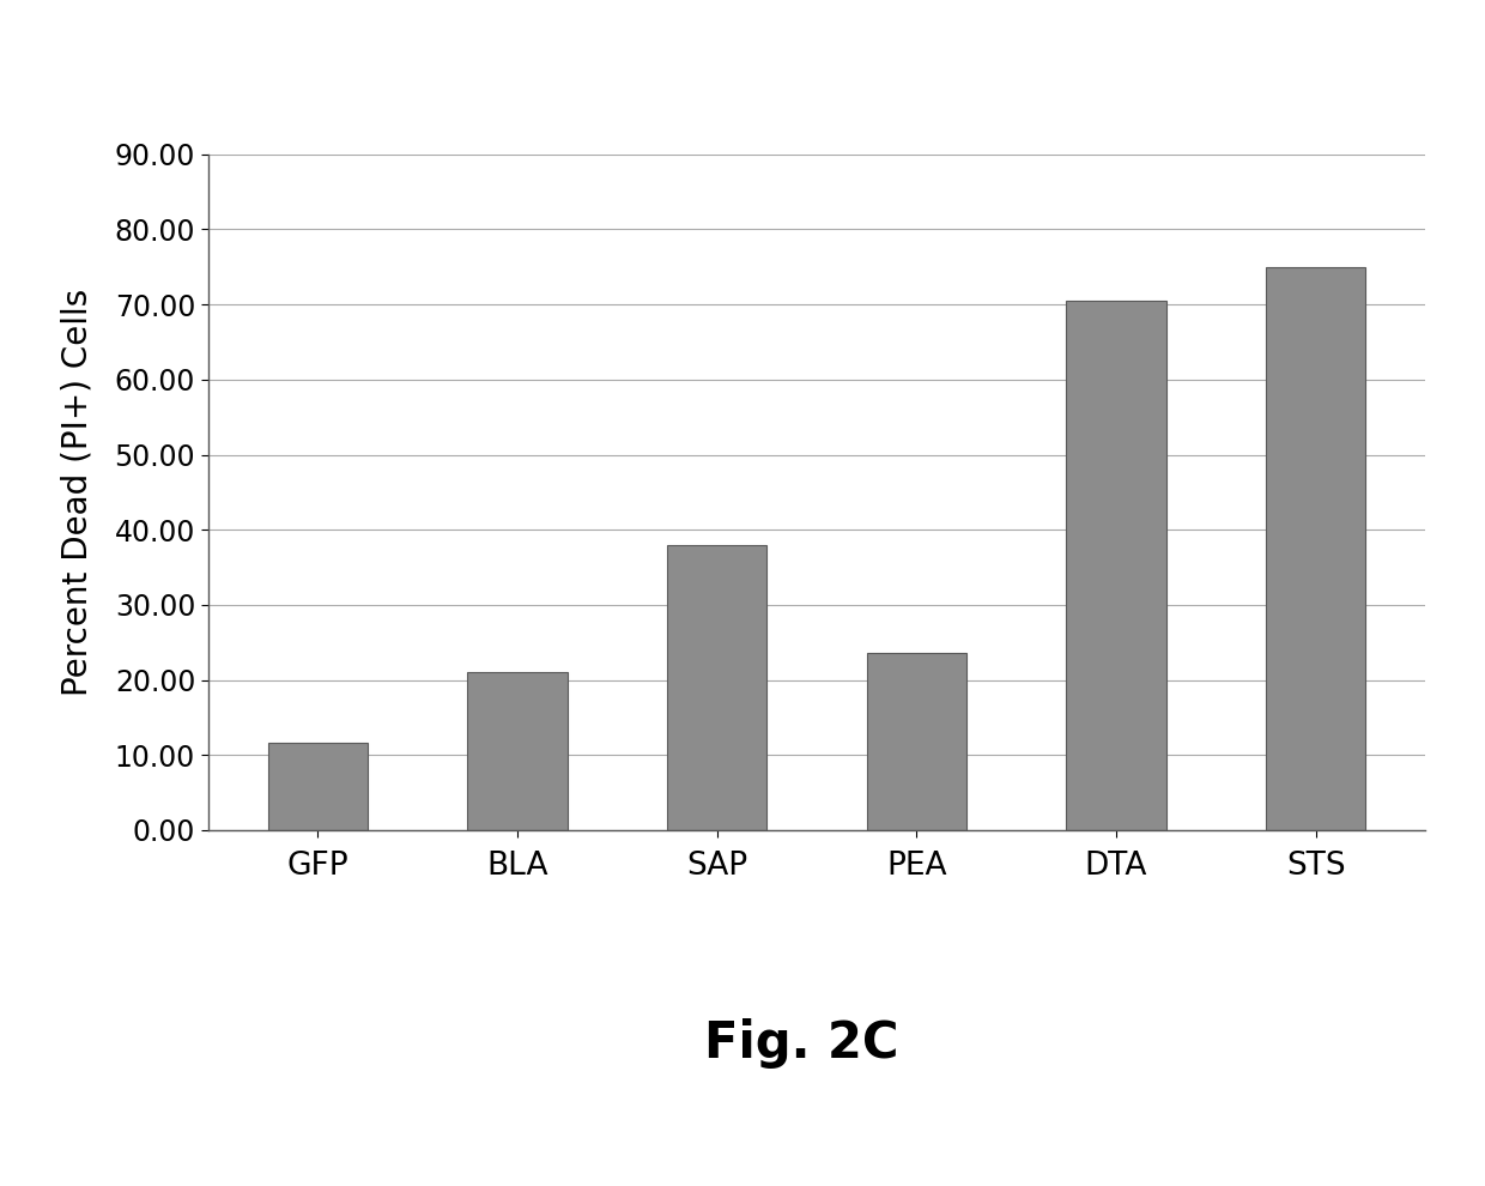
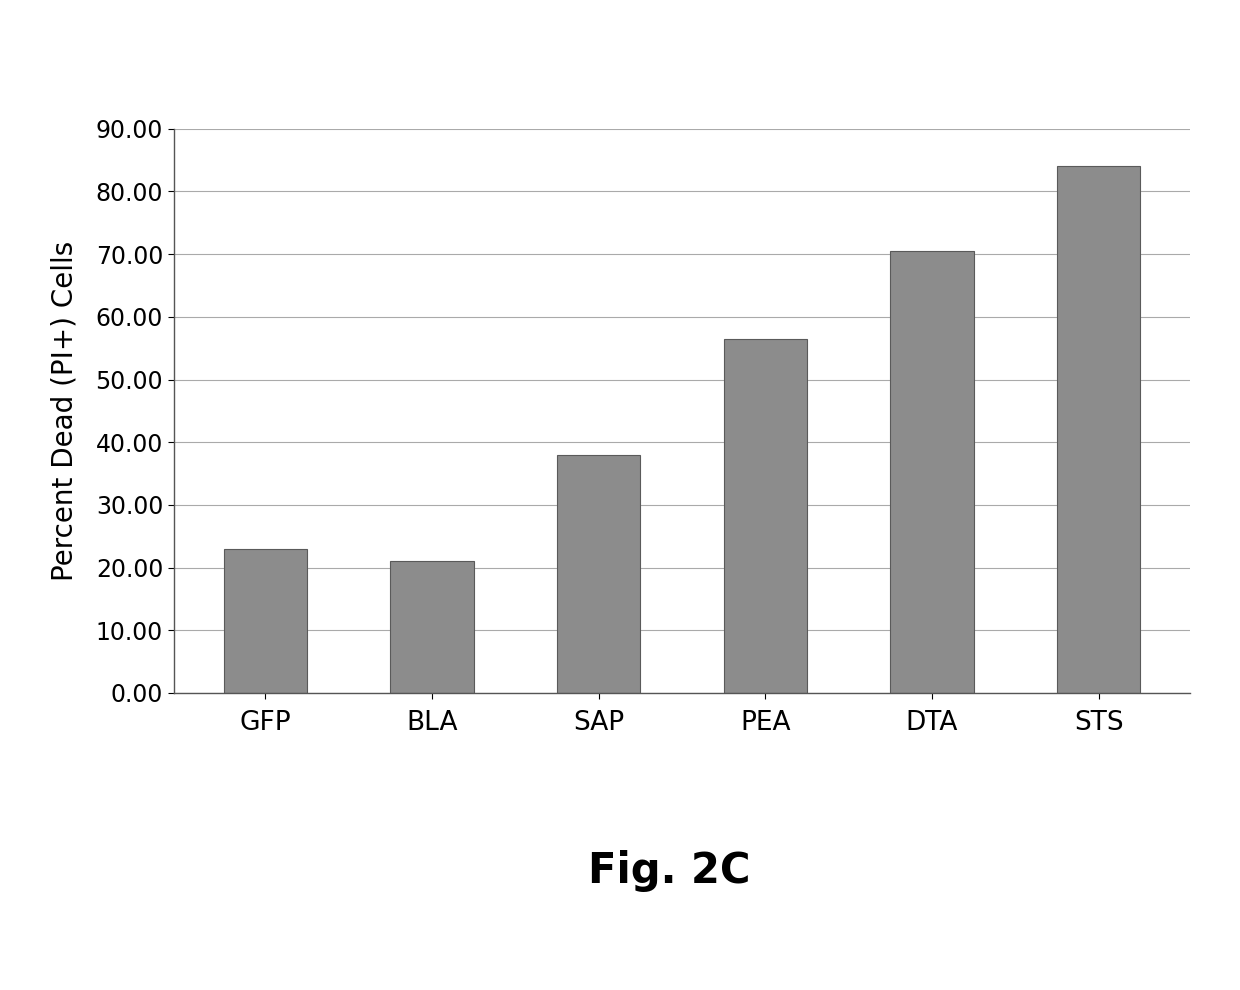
GFP: 11.6 -> 23.0
PEA: 23.6 -> 56.5
STS: 75.0 -> 84.0
